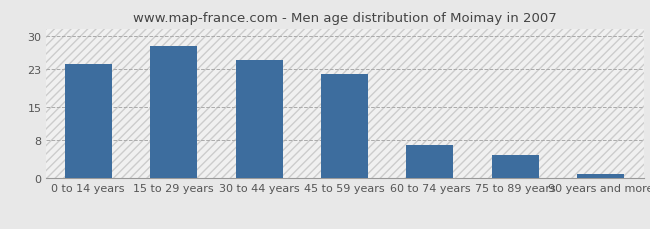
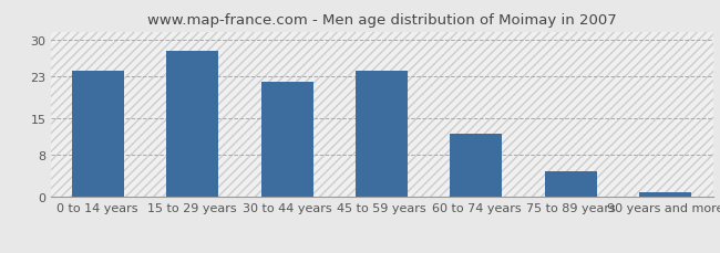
30 to 44 years: 25 -> 22
45 to 59 years: 22 -> 24
60 to 74 years: 7 -> 12
